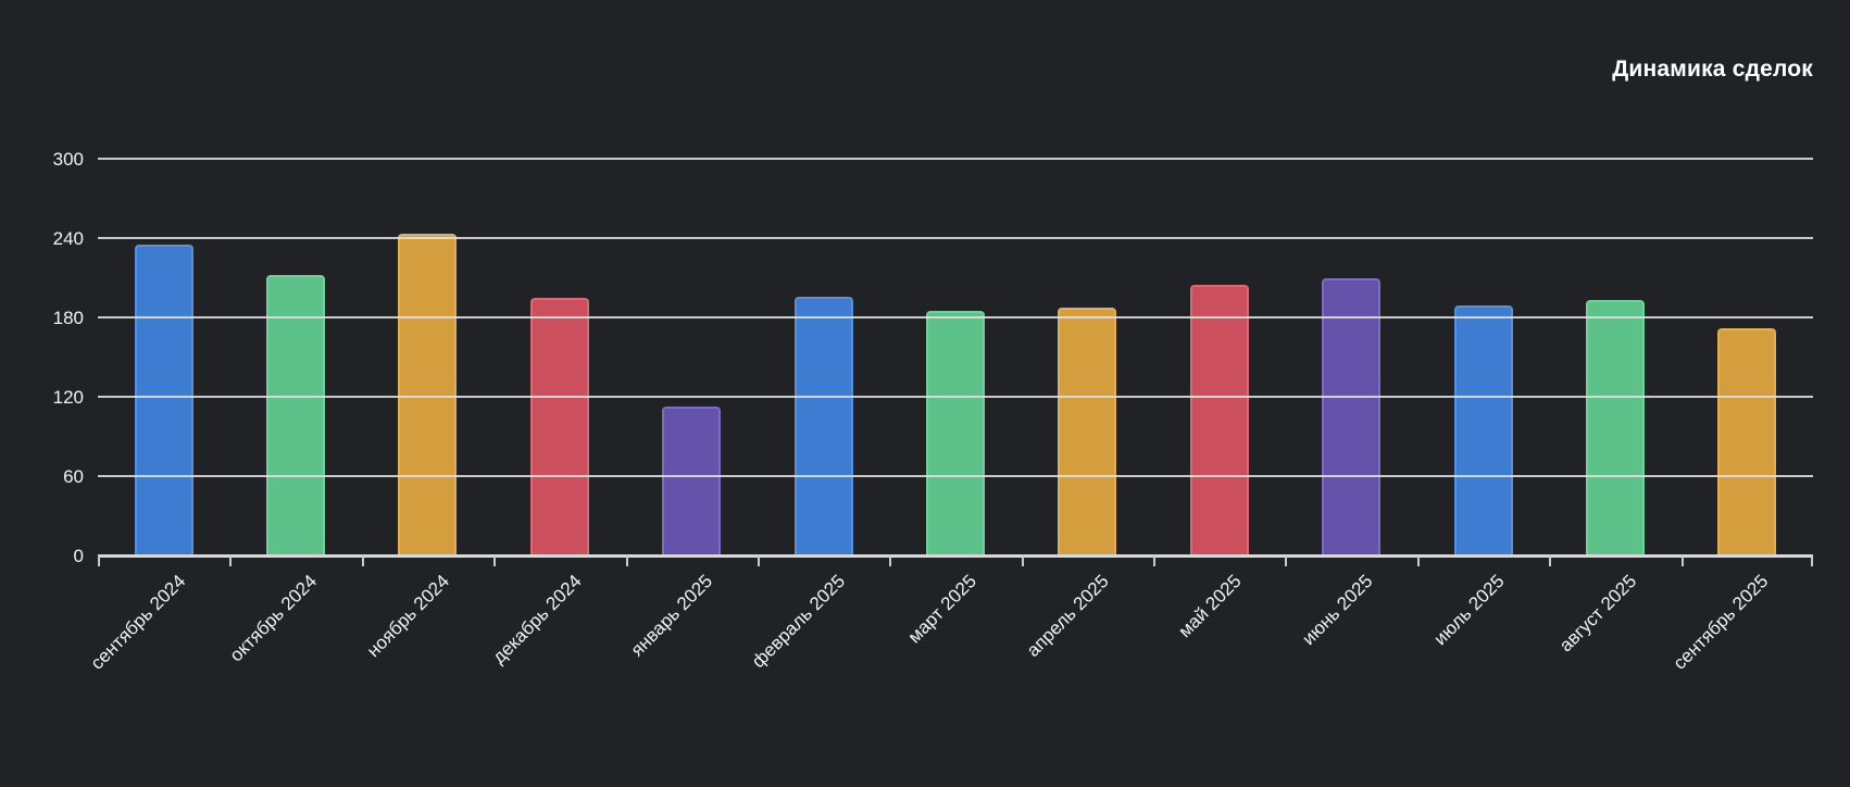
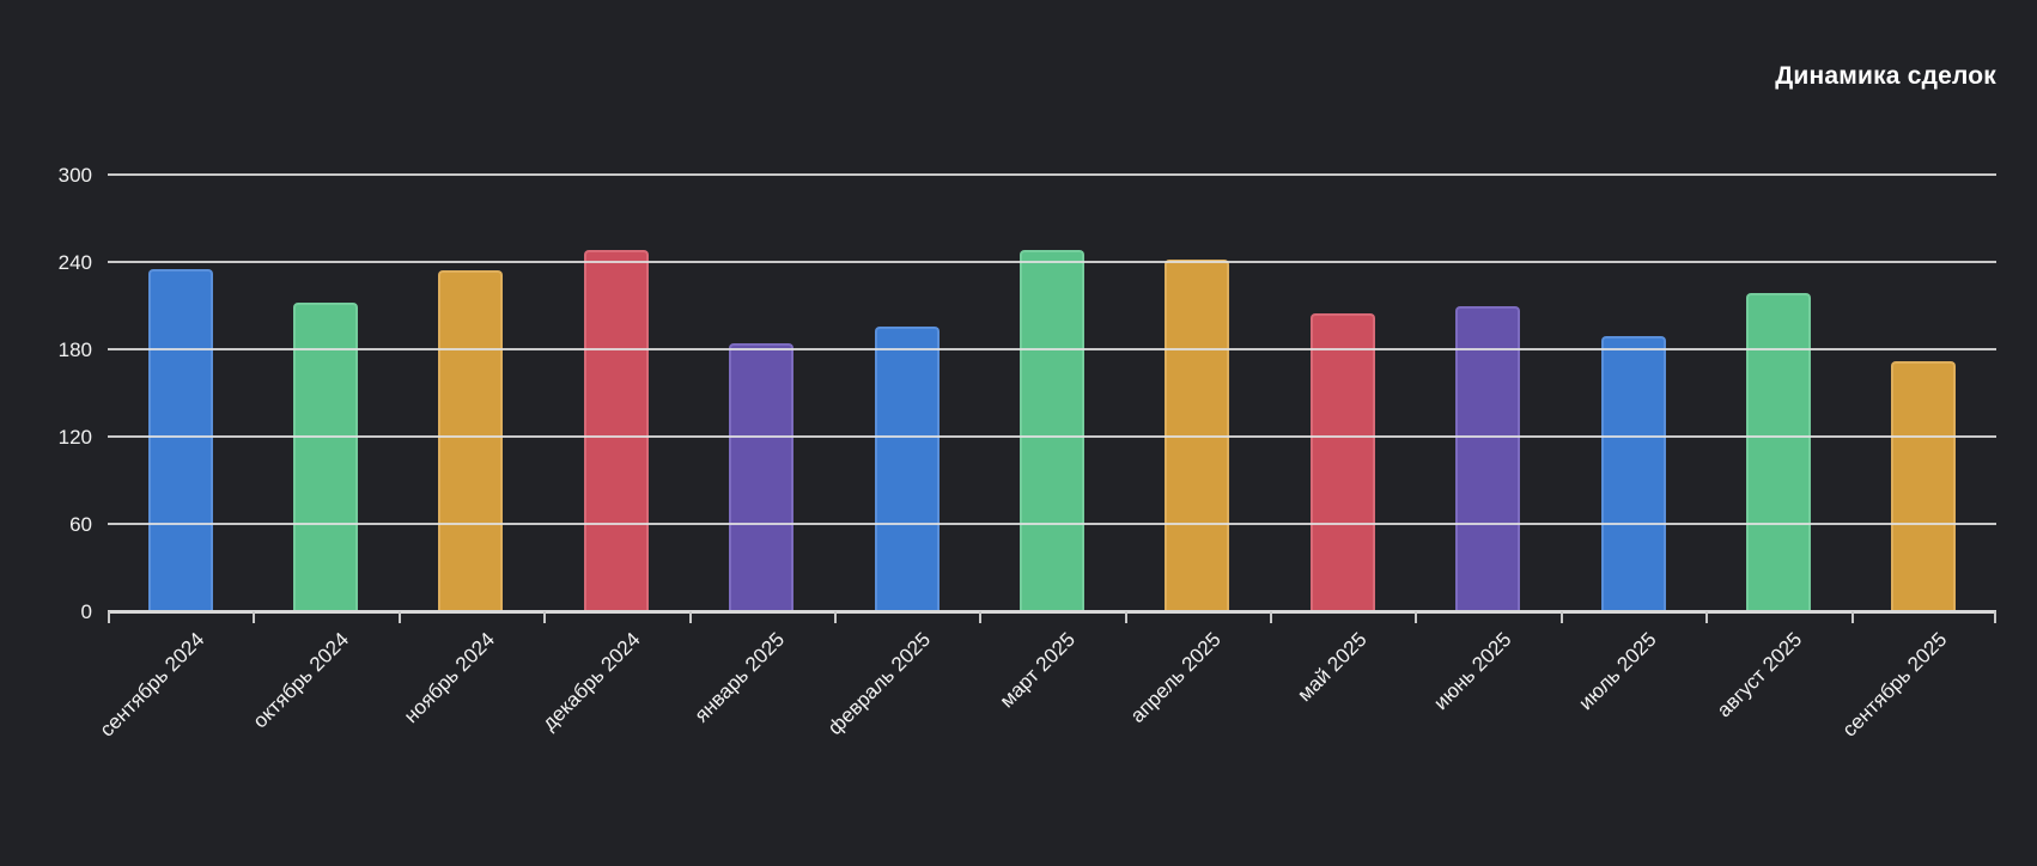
ноябрь 2024: 243 -> 234
декабрь 2024: 195 -> 248
январь 2025: 113 -> 184
март 2025: 185 -> 248
апрель 2025: 187 -> 242
август 2025: 193 -> 219
